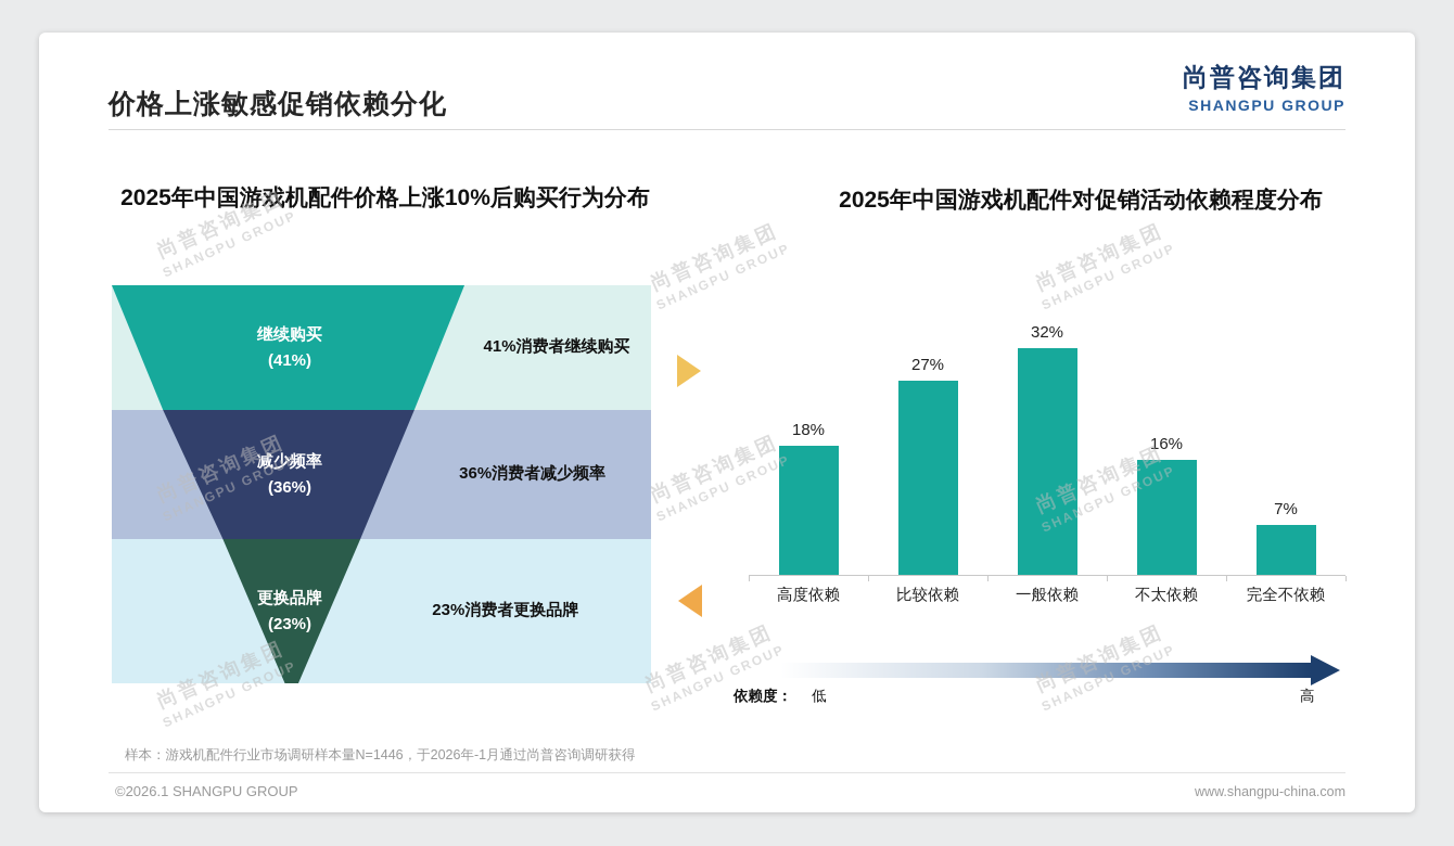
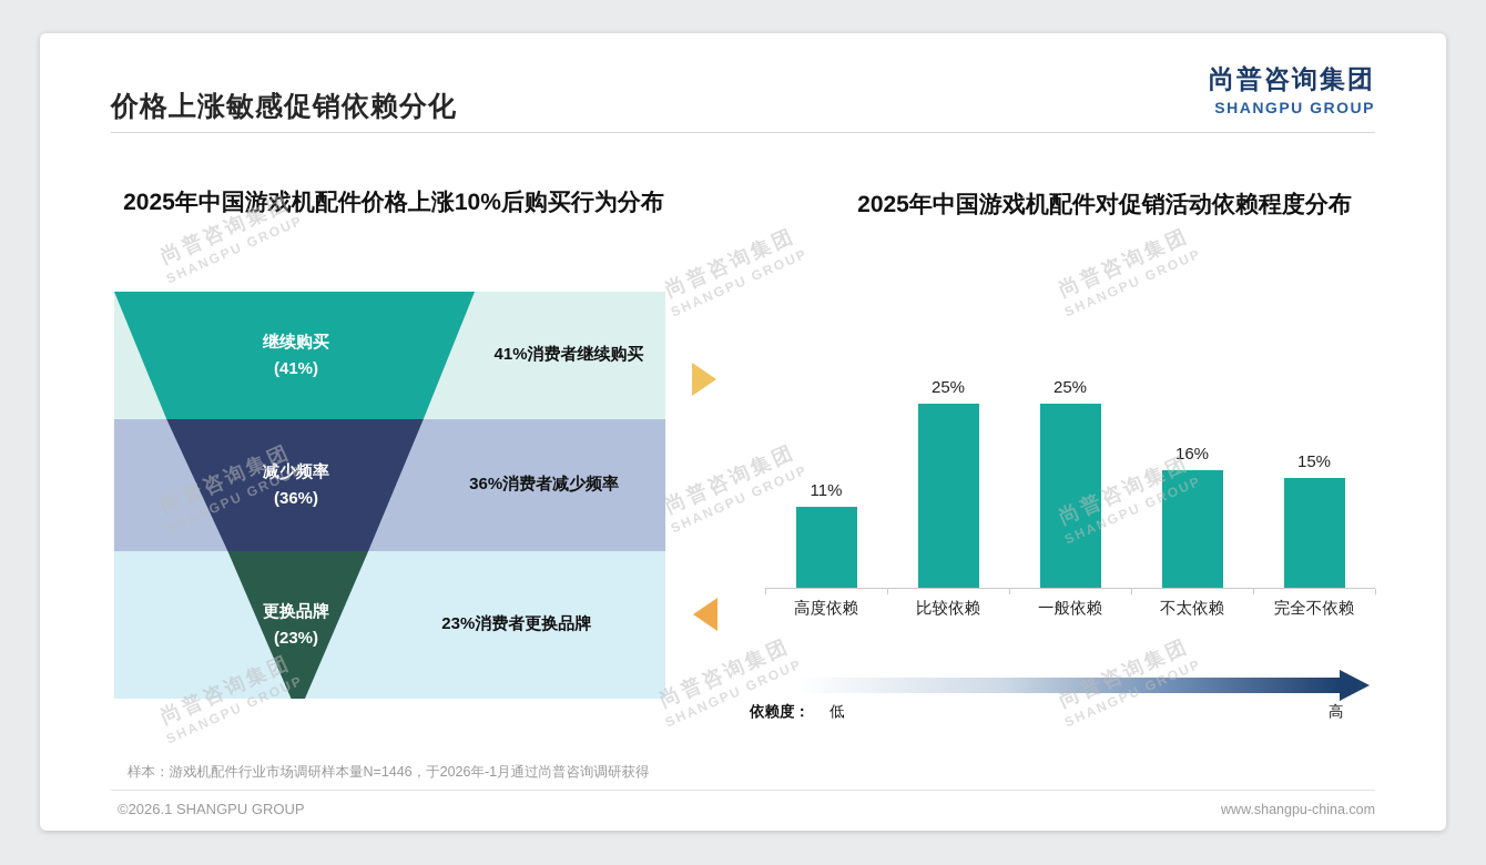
2025年中国游戏机配件对促销活动依赖程度分布/高度依赖: 18% -> 11%
2025年中国游戏机配件对促销活动依赖程度分布/比较依赖: 27% -> 25%
2025年中国游戏机配件对促销活动依赖程度分布/一般依赖: 32% -> 25%
2025年中国游戏机配件对促销活动依赖程度分布/完全不依赖: 7% -> 15%
